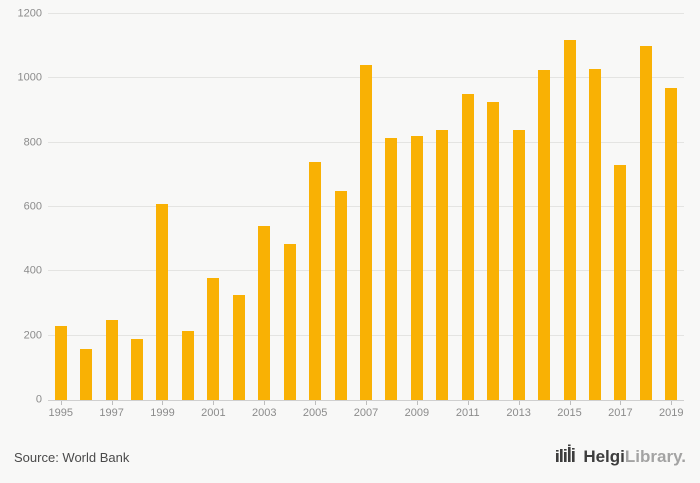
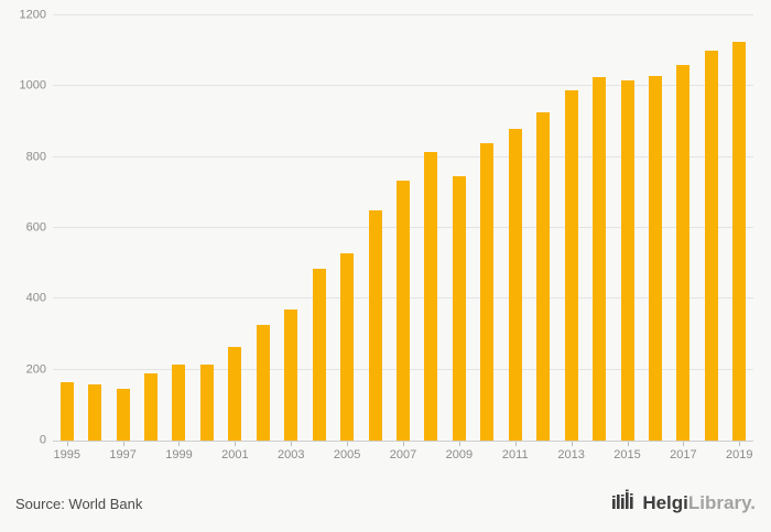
1995: 230 -> 160
1997: 250 -> 140
1999: 610 -> 220
2001: 380 -> 260
2003: 540 -> 370
2005: 740 -> 530
2007: 1040 -> 740
2009: 820 -> 740
2011: 950 -> 880
2013: 840 -> 990
2015: 1120 -> 1020
2017: 730 -> 1060
2019: 970 -> 1120
